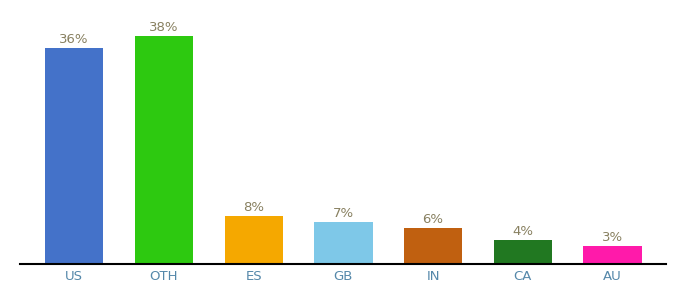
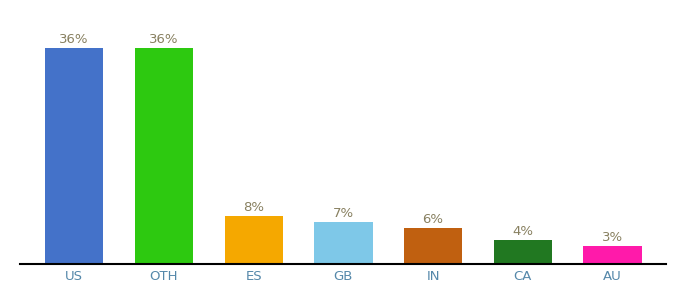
OTH: 38% -> 36%
